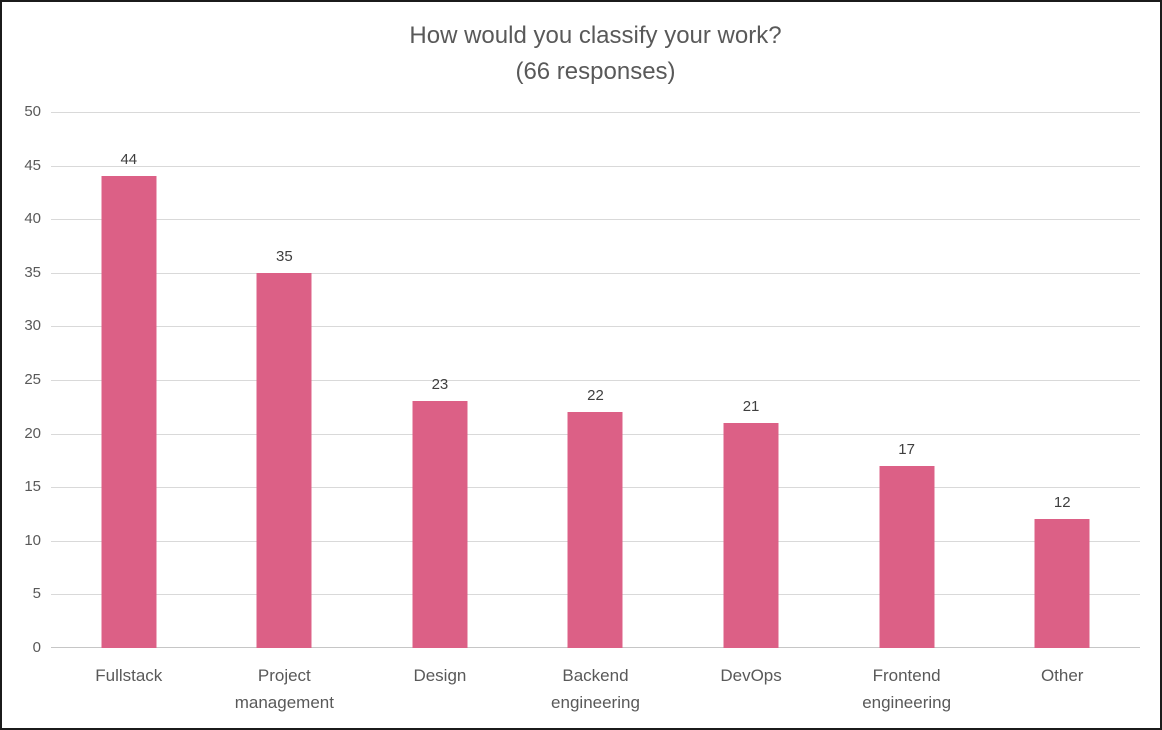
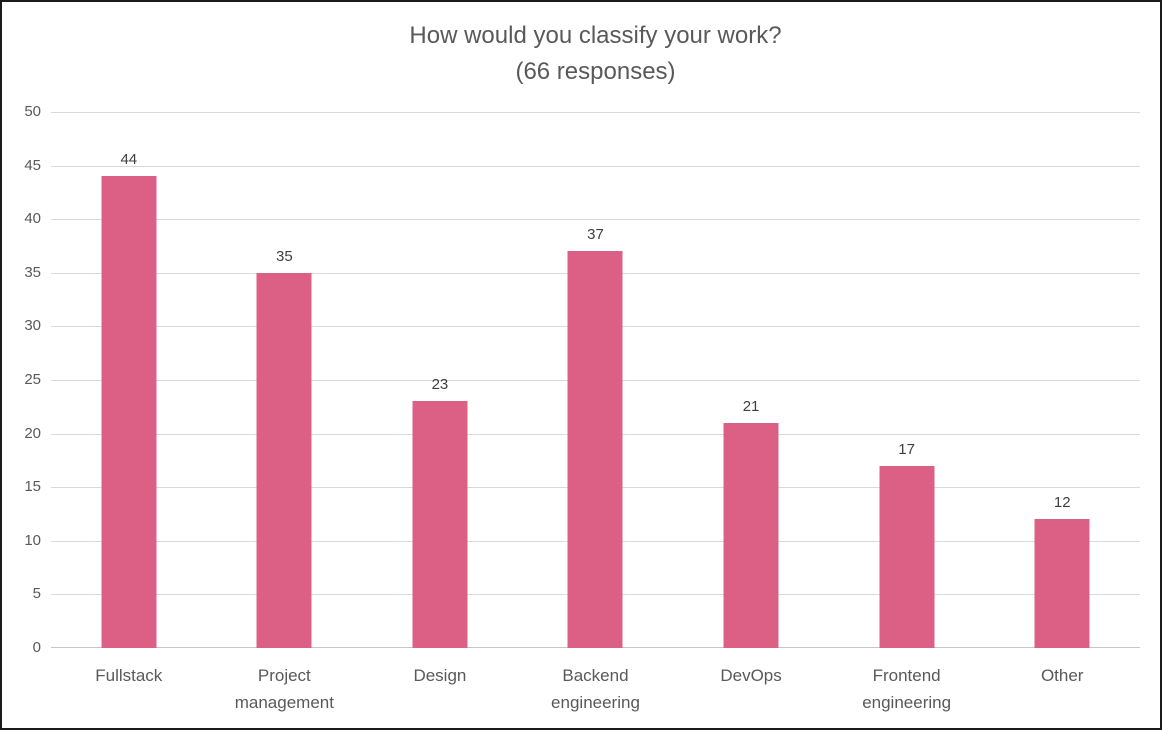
Backend engineering: 22 -> 37
